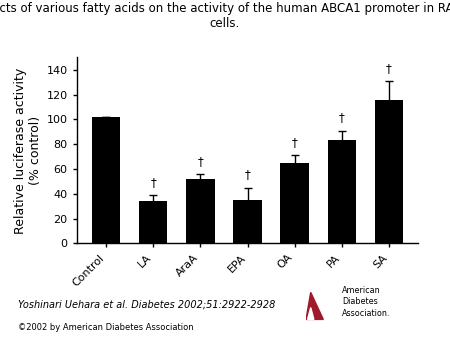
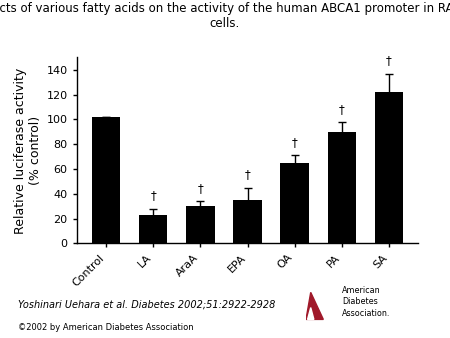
LA: 34 -> 23
AraA: 52 -> 30
PA: 83 -> 90
SA: 116 -> 122
